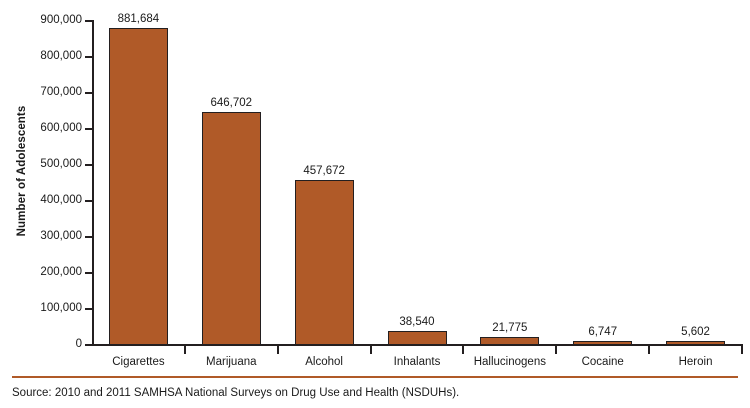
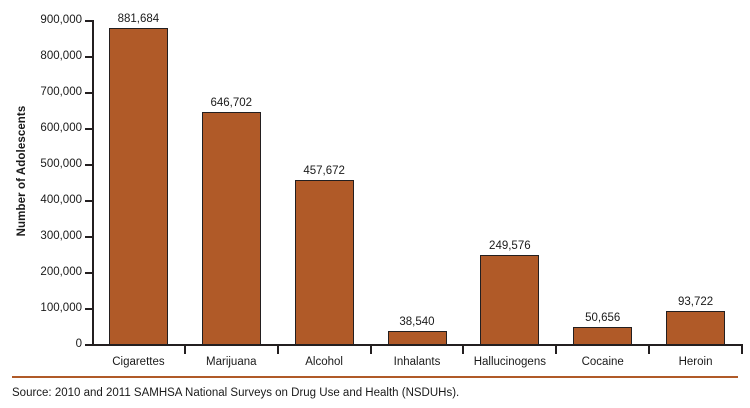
Hallucinogens: 21,775 -> 249,576
Cocaine: 6,747 -> 50,656
Heroin: 5,602 -> 93,722
